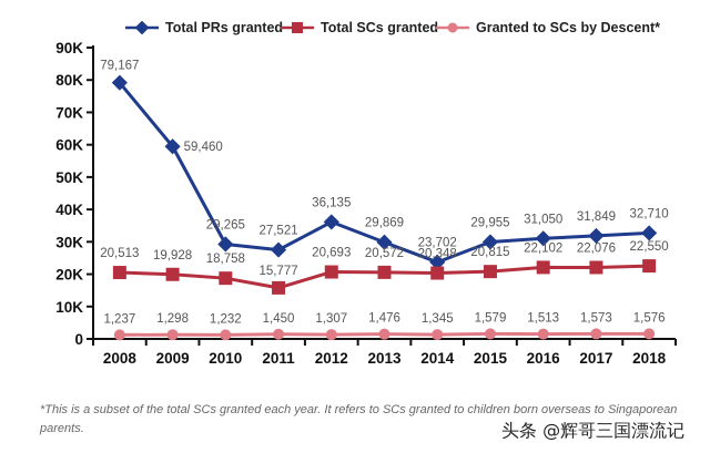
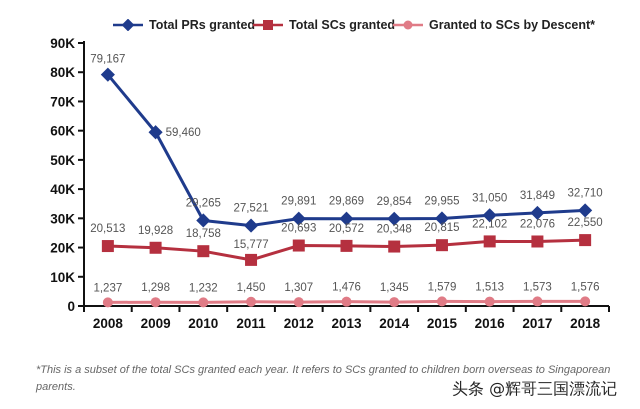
Total PRs granted/2012: 36,135 -> 29,891
Total PRs granted/2014: 23,702 -> 29,854
